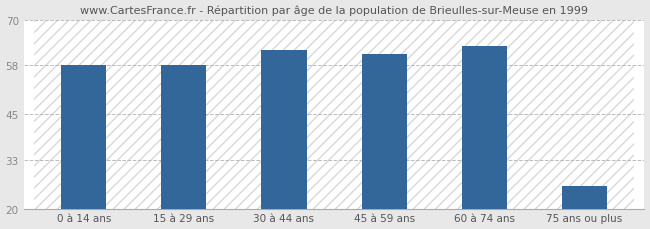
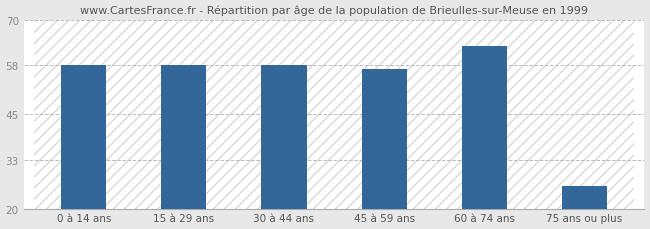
30 à 44 ans: 62 -> 58
45 à 59 ans: 61 -> 57
